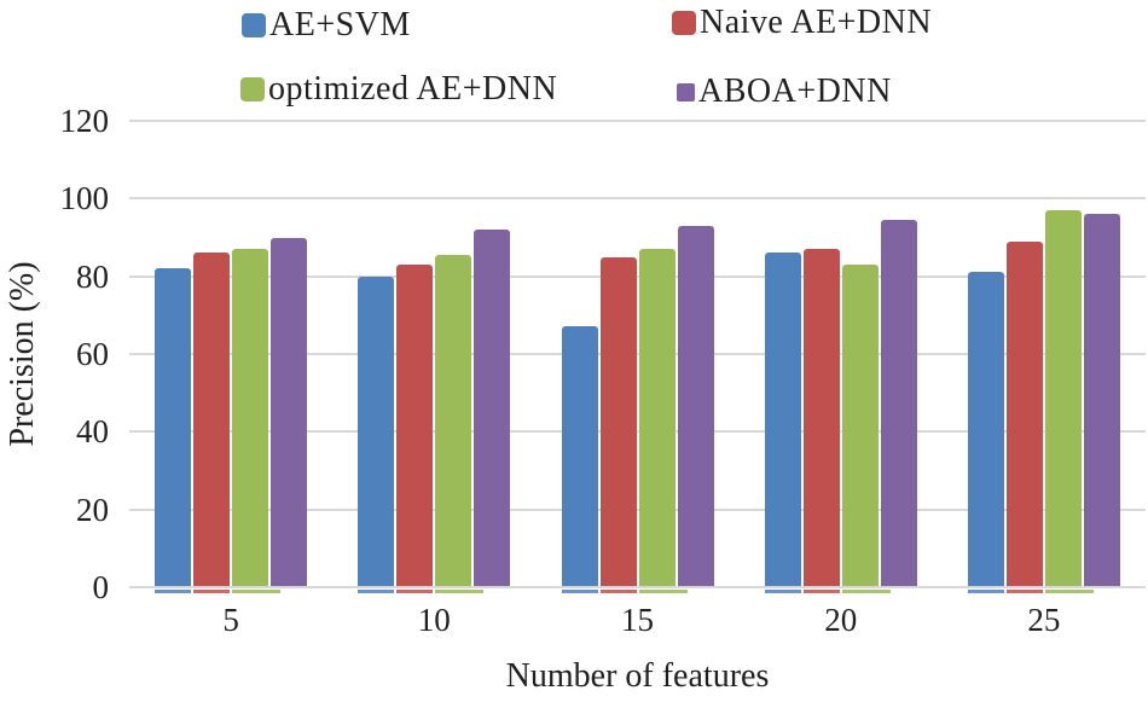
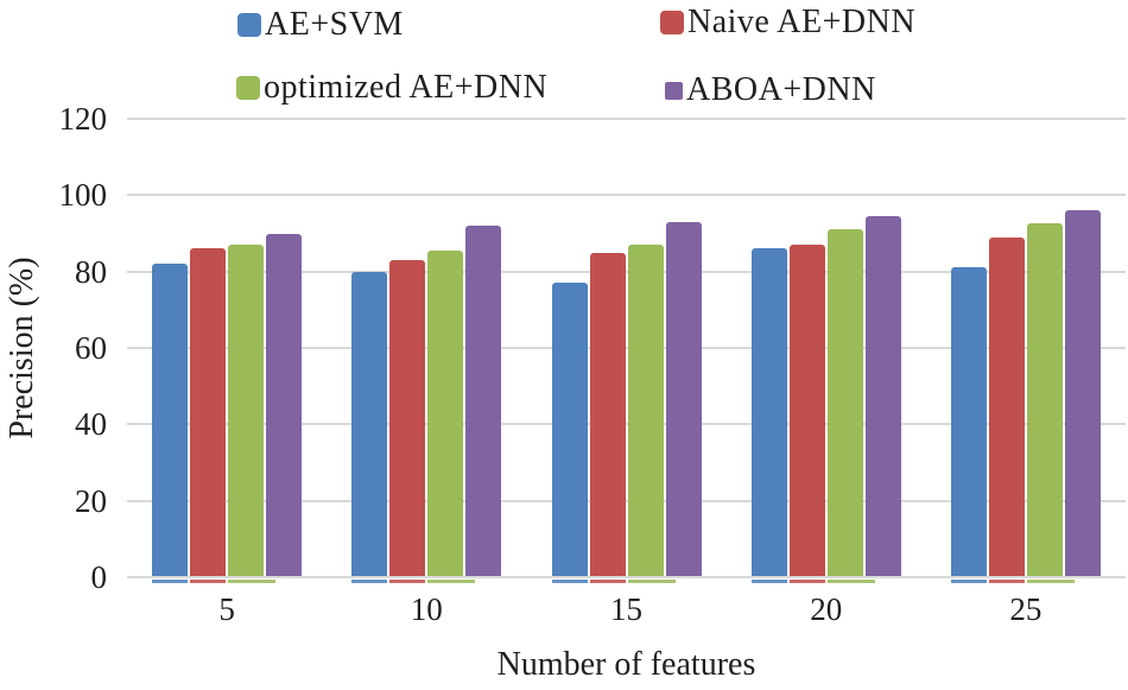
AE+SVM/15: 67 -> 77
optimized AE+DNN/20: 83 -> 91
optimized AE+DNN/25: 97 -> 92
